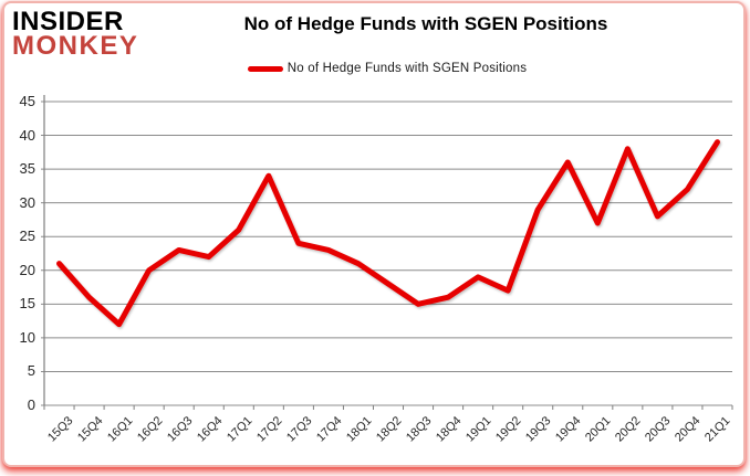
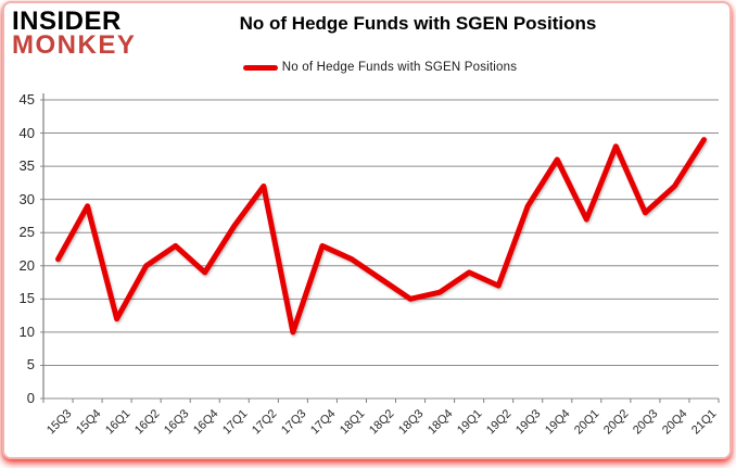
15Q4: 16 -> 29
16Q4: 22 -> 19
17Q2: 34 -> 32
17Q3: 24 -> 10
